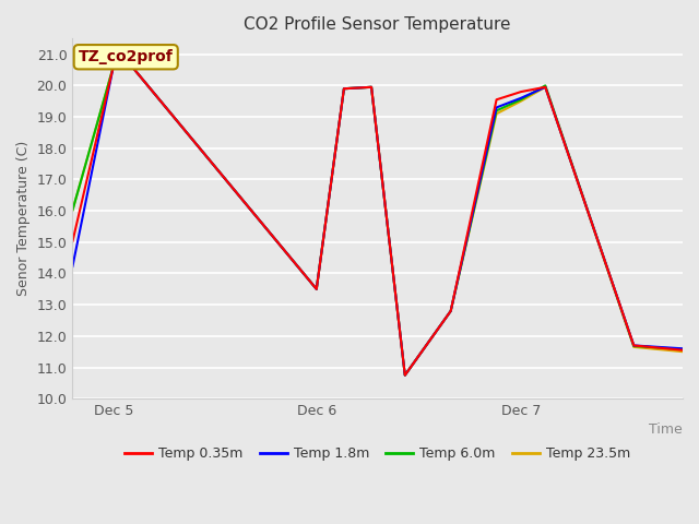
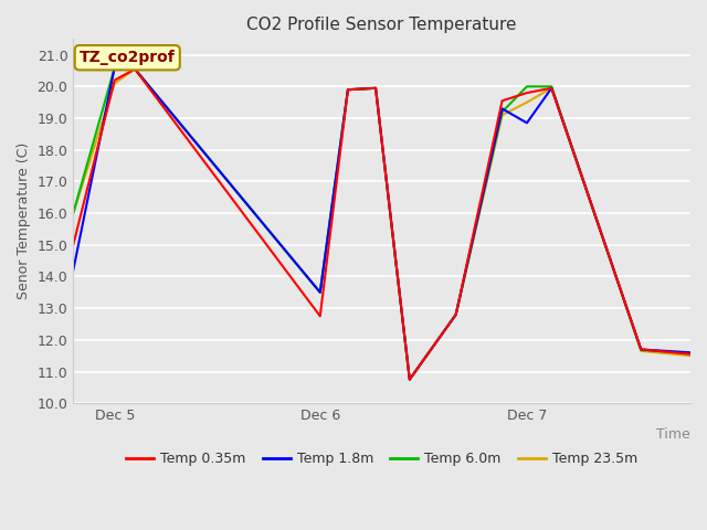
Temp 0.35m/Dec 5: 20.60 -> 20.20
Temp 23.5m/Dec 5: 20.60 -> 20.10
Temp 0.35m/Dec 6: 13.50 -> 12.75
Temp 1.8m/Dec 7: 19.60 -> 18.85
Temp 6.0m/Dec 7: 19.55 -> 20.00
